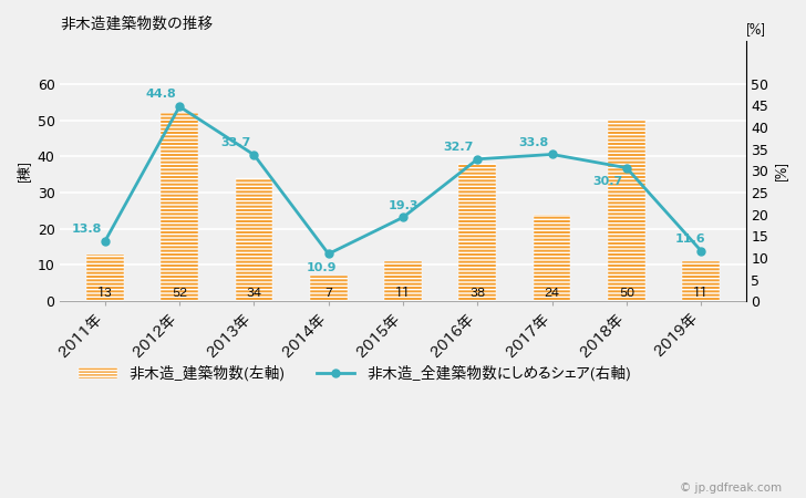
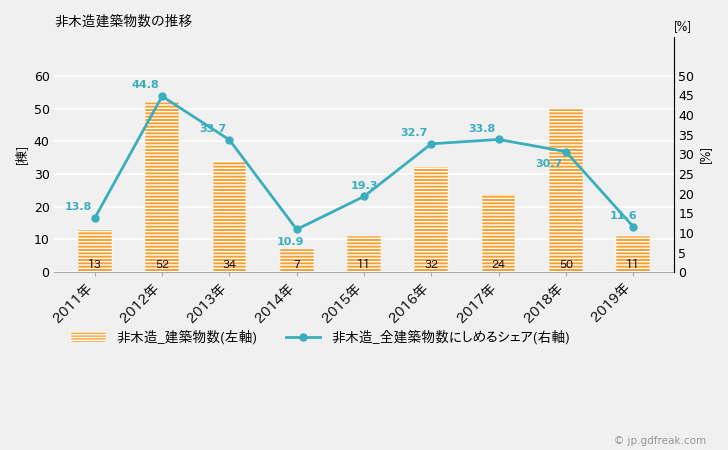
非木造_建築物数(左軸)/2016年: 38 -> 32
